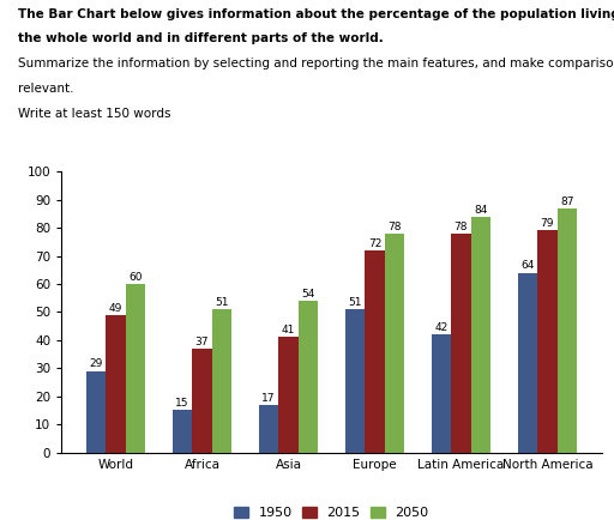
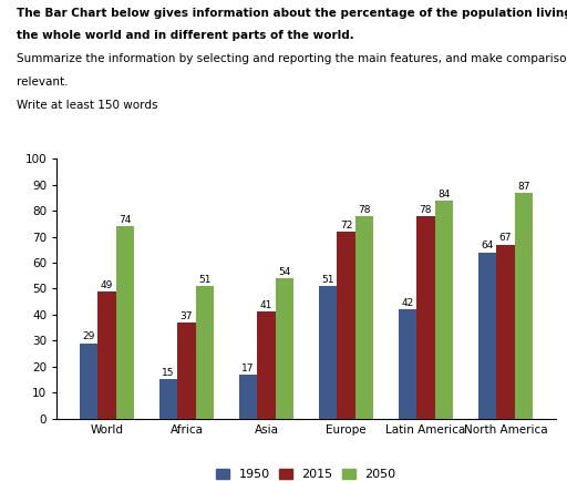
2050/World: 60 -> 74
2015/North America: 79 -> 67
